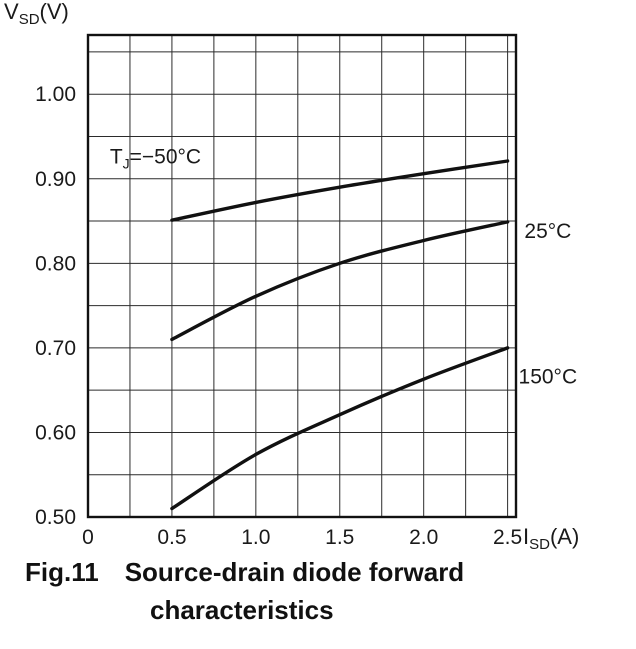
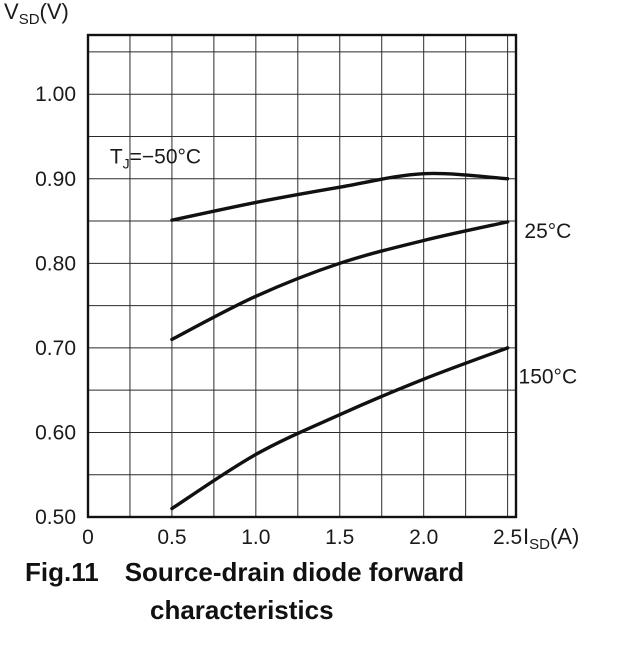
TJ=−50°C/2.5: 0.92 -> 0.90
